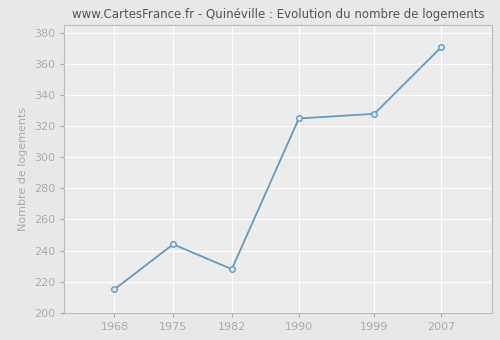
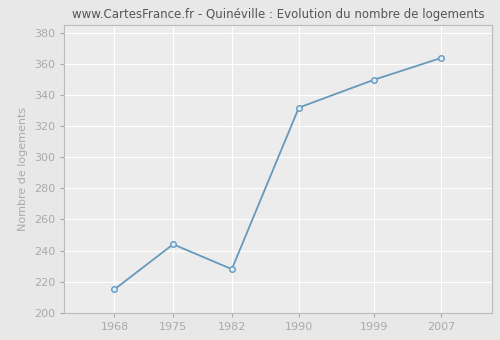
1990: 325 -> 332
1999: 328 -> 350
2007: 371 -> 364
